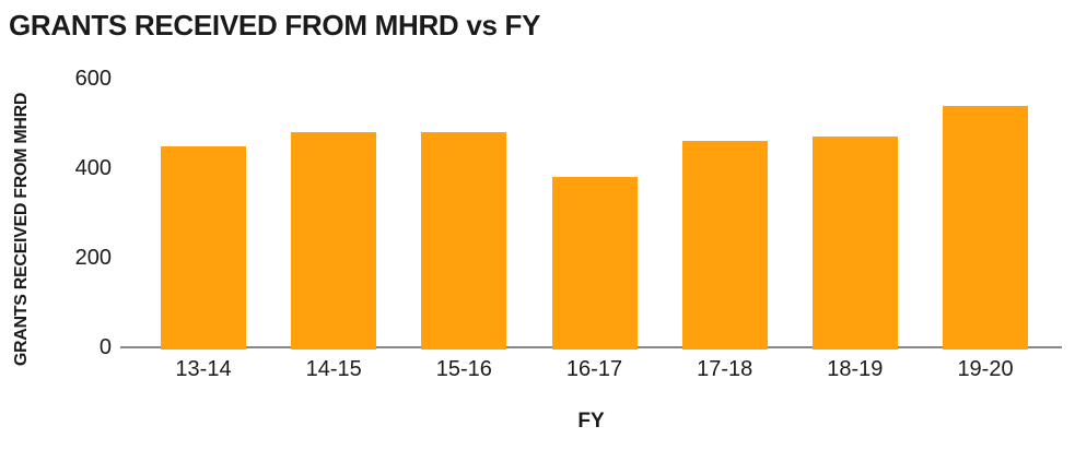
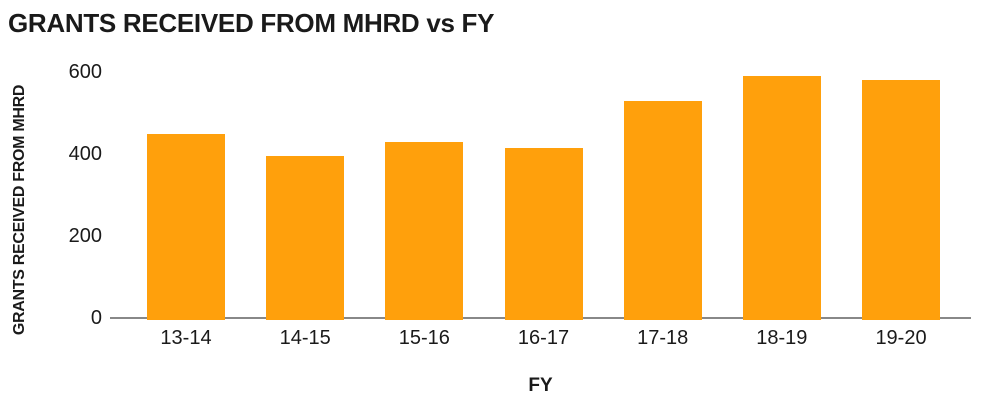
14-15: 480 -> 400
15-16: 480 -> 430
16-17: 380 -> 420
17-18: 460 -> 530
18-19: 470 -> 590
19-20: 540 -> 580
